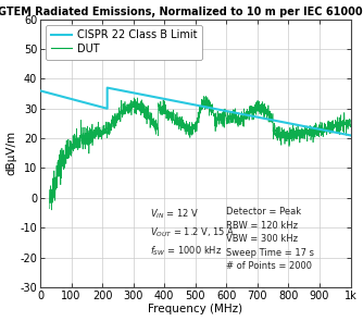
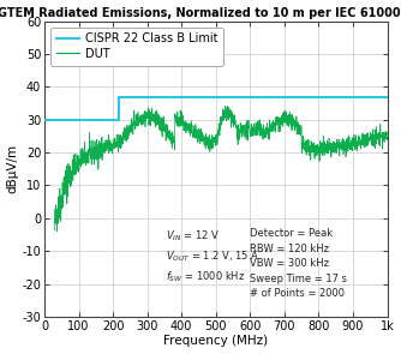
CISPR 22 Class B Limit/0: 36 -> 30
CISPR 22 Class B Limit/1k: 21 -> 37
